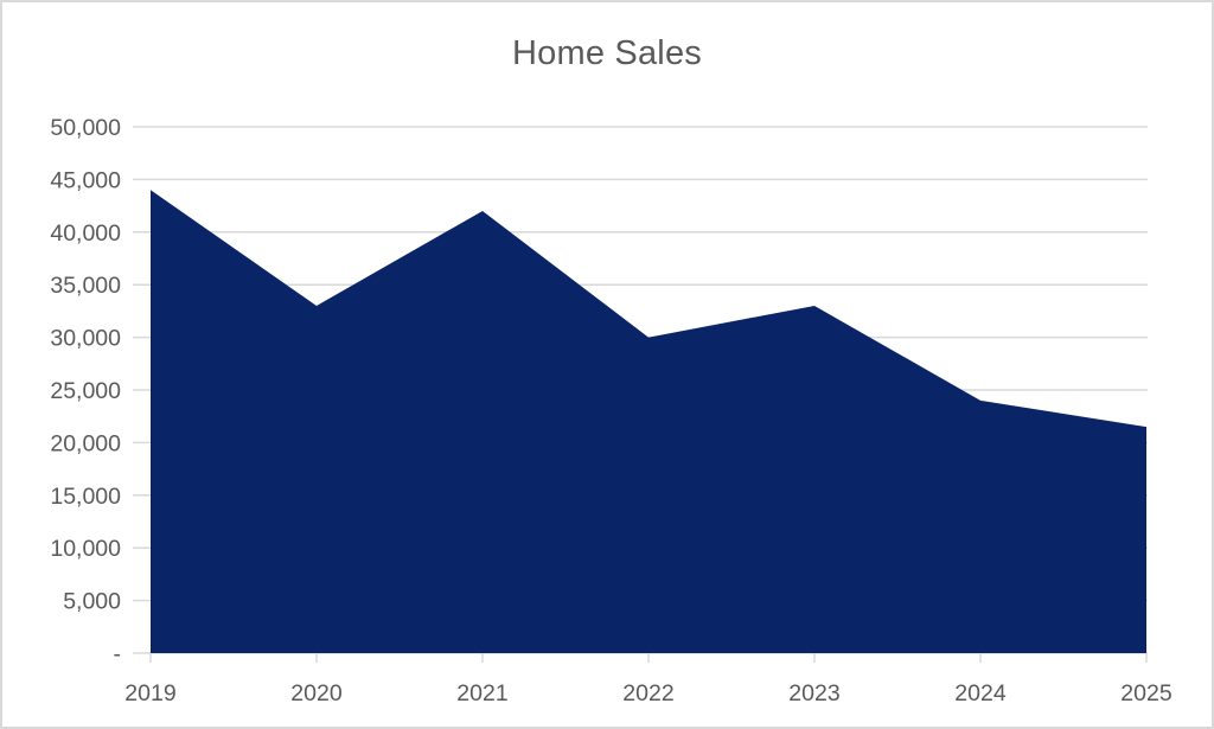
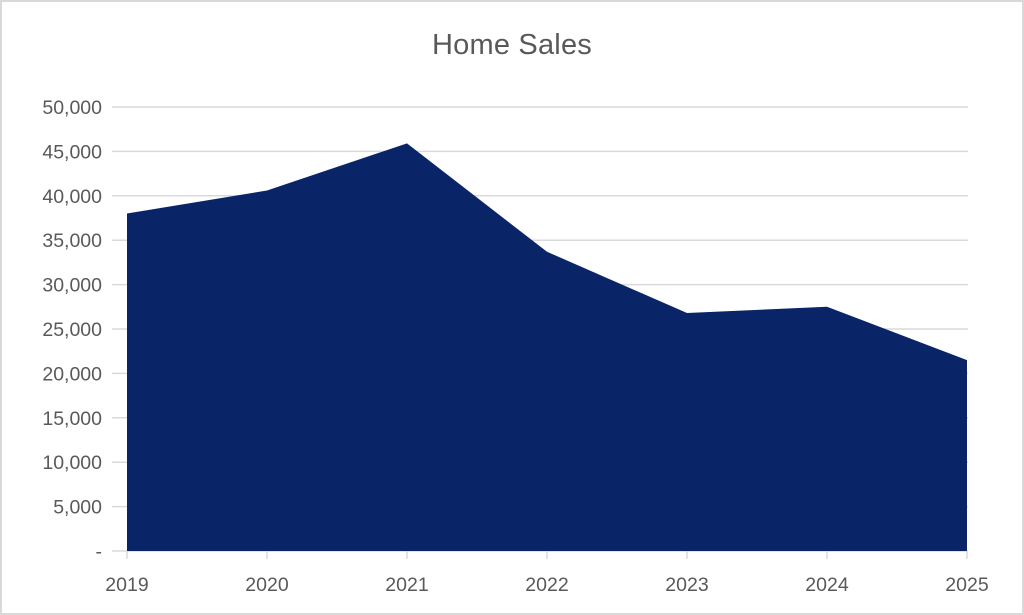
2019: 44000 -> 38000
2020: 33000 -> 41000
2021: 42000 -> 46000
2022: 30000 -> 34000
2023: 33000 -> 27000
2024: 24000 -> 28000
